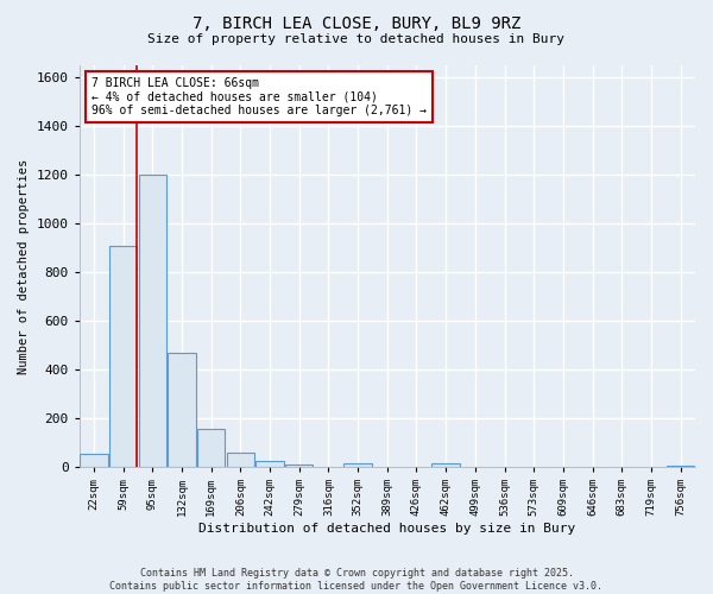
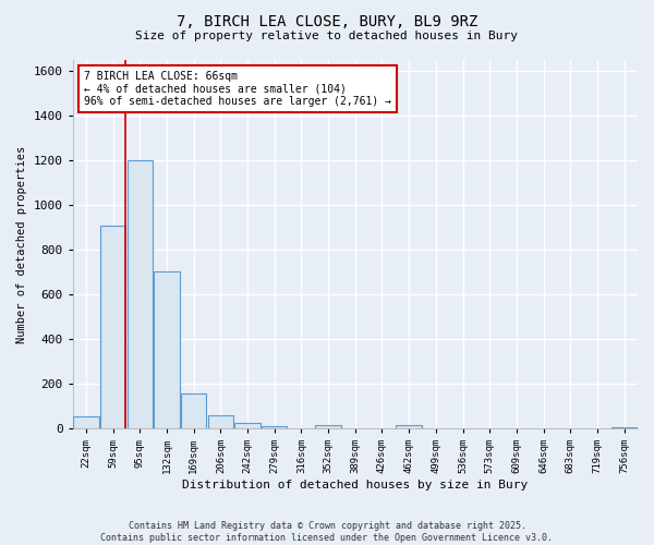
132sqm: 470 -> 705
